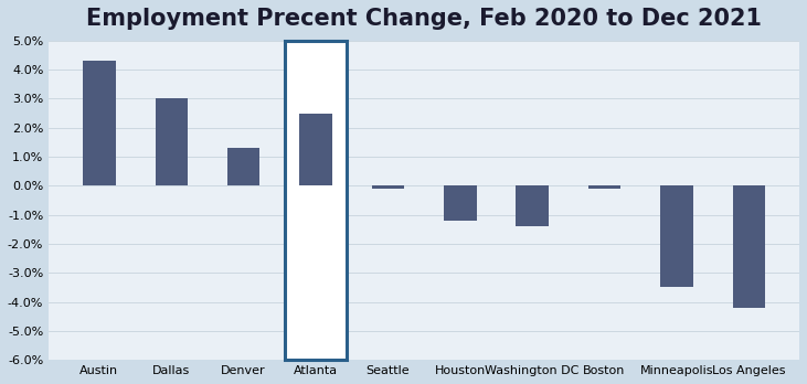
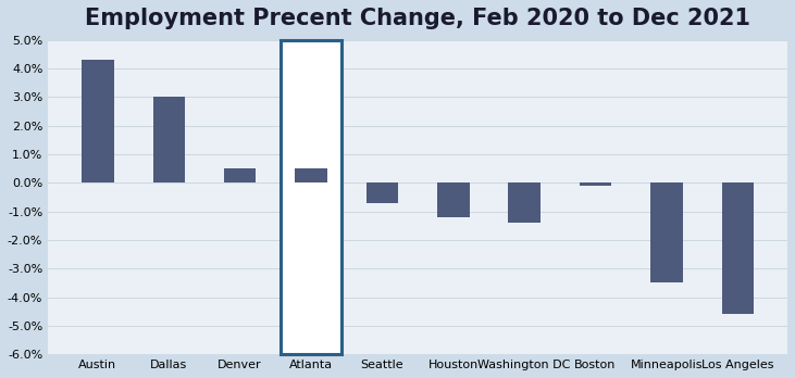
Denver: 1.3% -> 0.5%
Atlanta: 2.5% -> 0.5%
Seattle: -0.1% -> -0.7%
Los Angeles: -4.2% -> -4.6%
